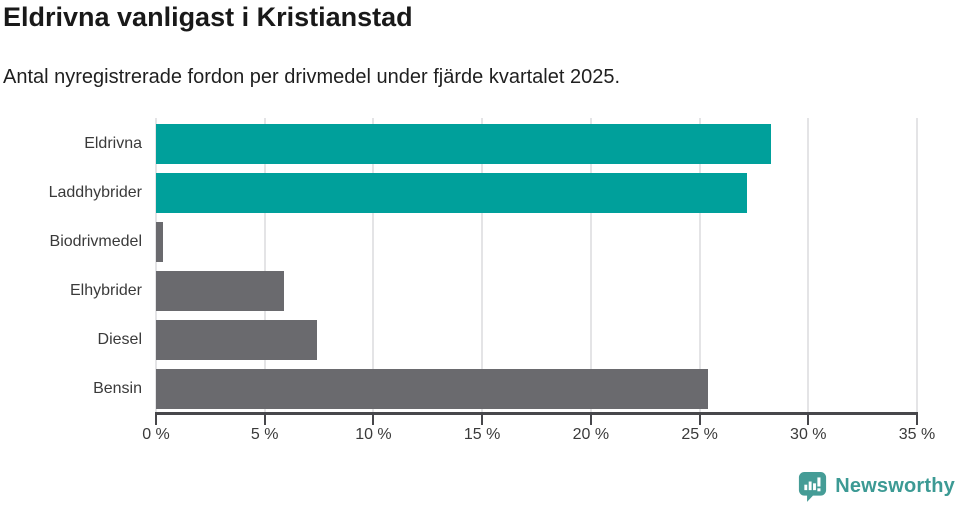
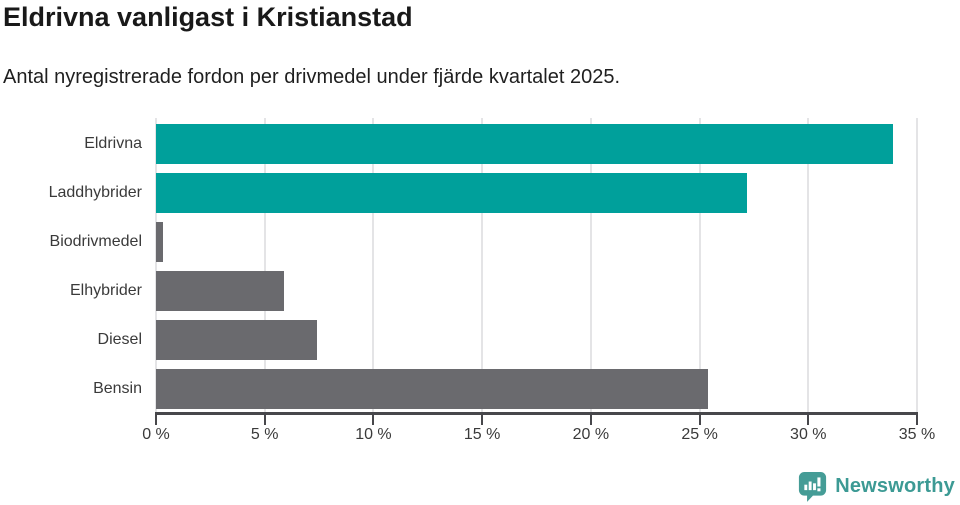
Eldrivna: 28.3% -> 33.9%
